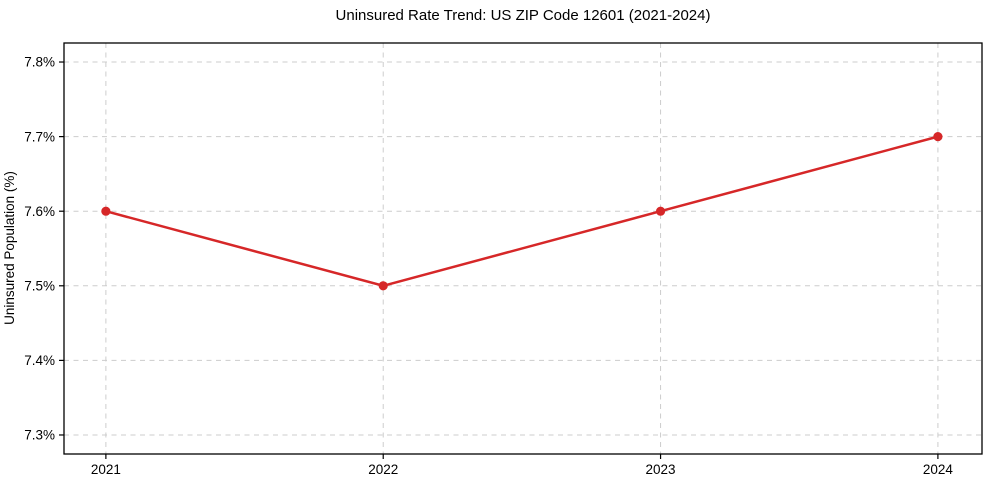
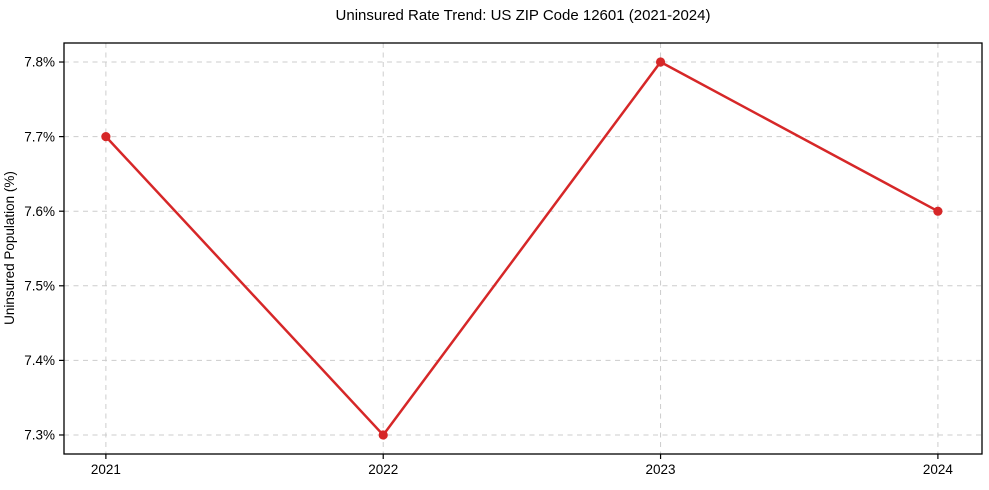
2021: 7.6% -> 7.7%
2022: 7.5% -> 7.3%
2023: 7.6% -> 7.8%
2024: 7.7% -> 7.6%
